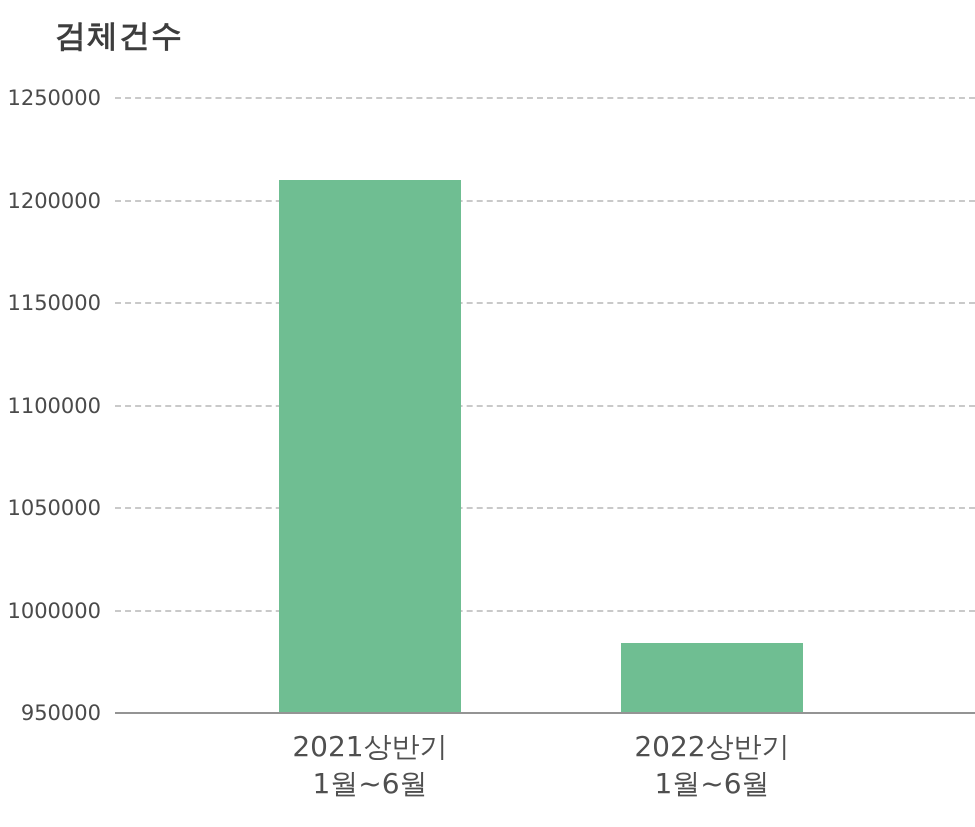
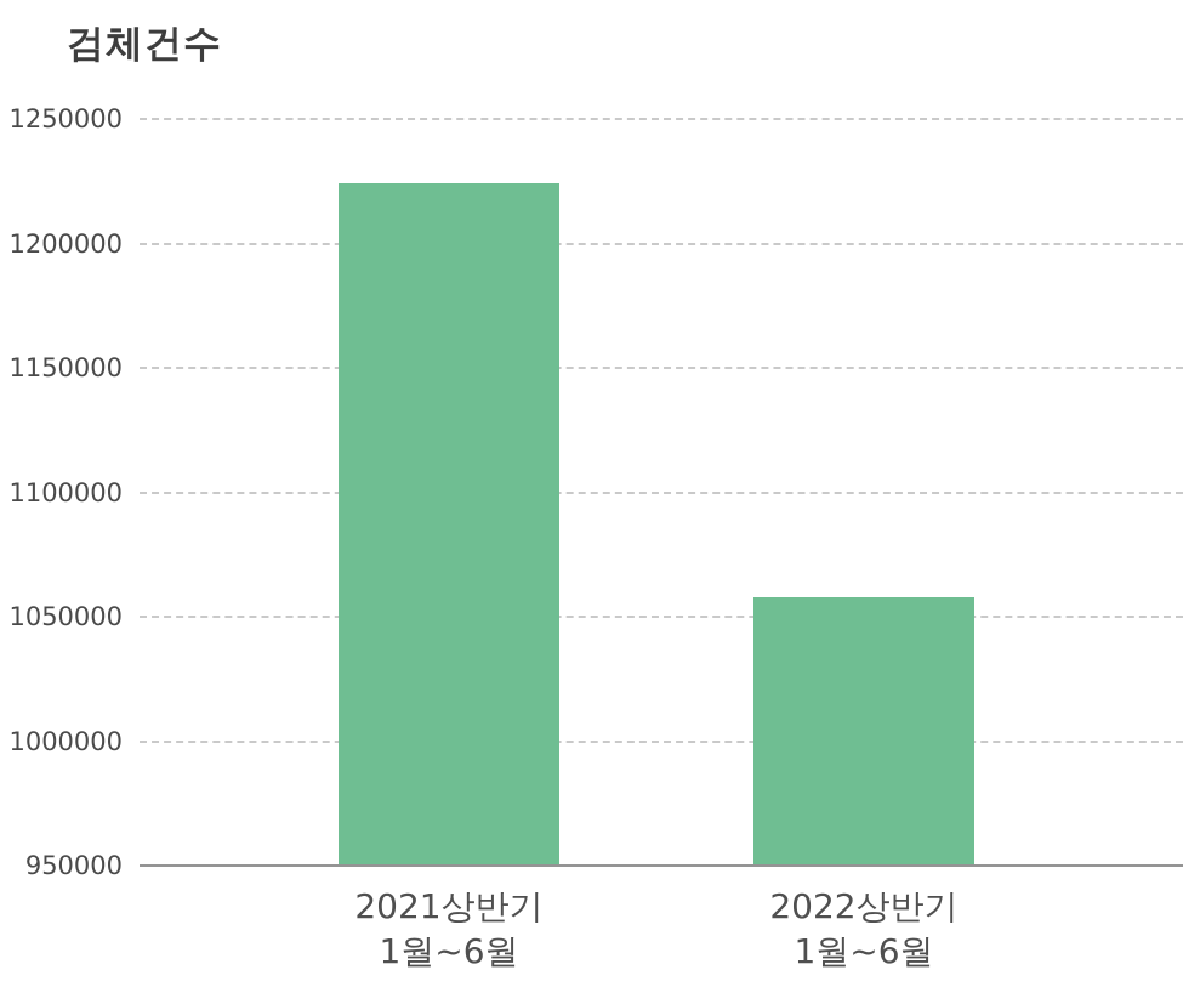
2021상반기 1월~6월: 1210000 -> 1224000
2022상반기 1월~6월: 984000 -> 1058000
